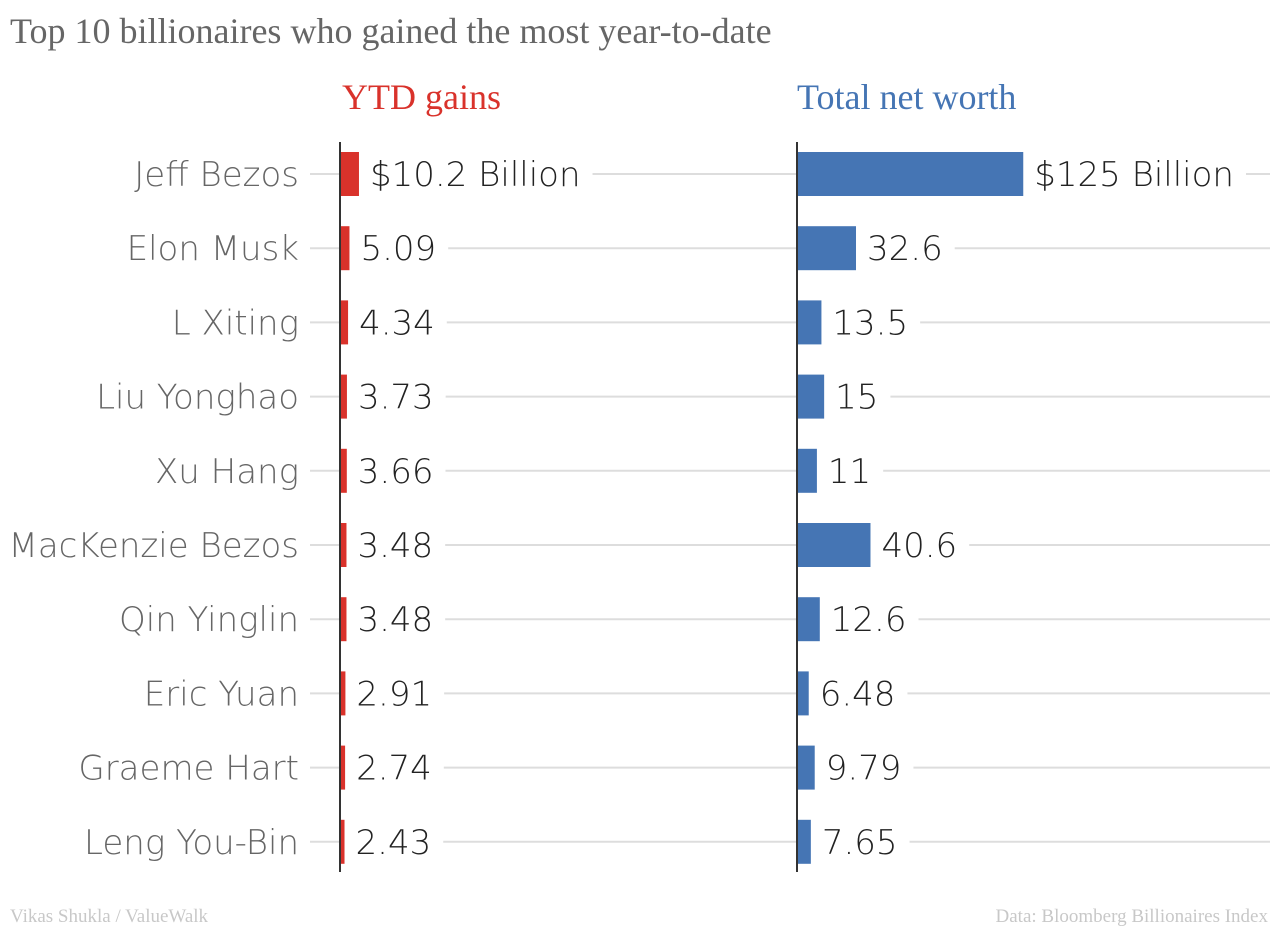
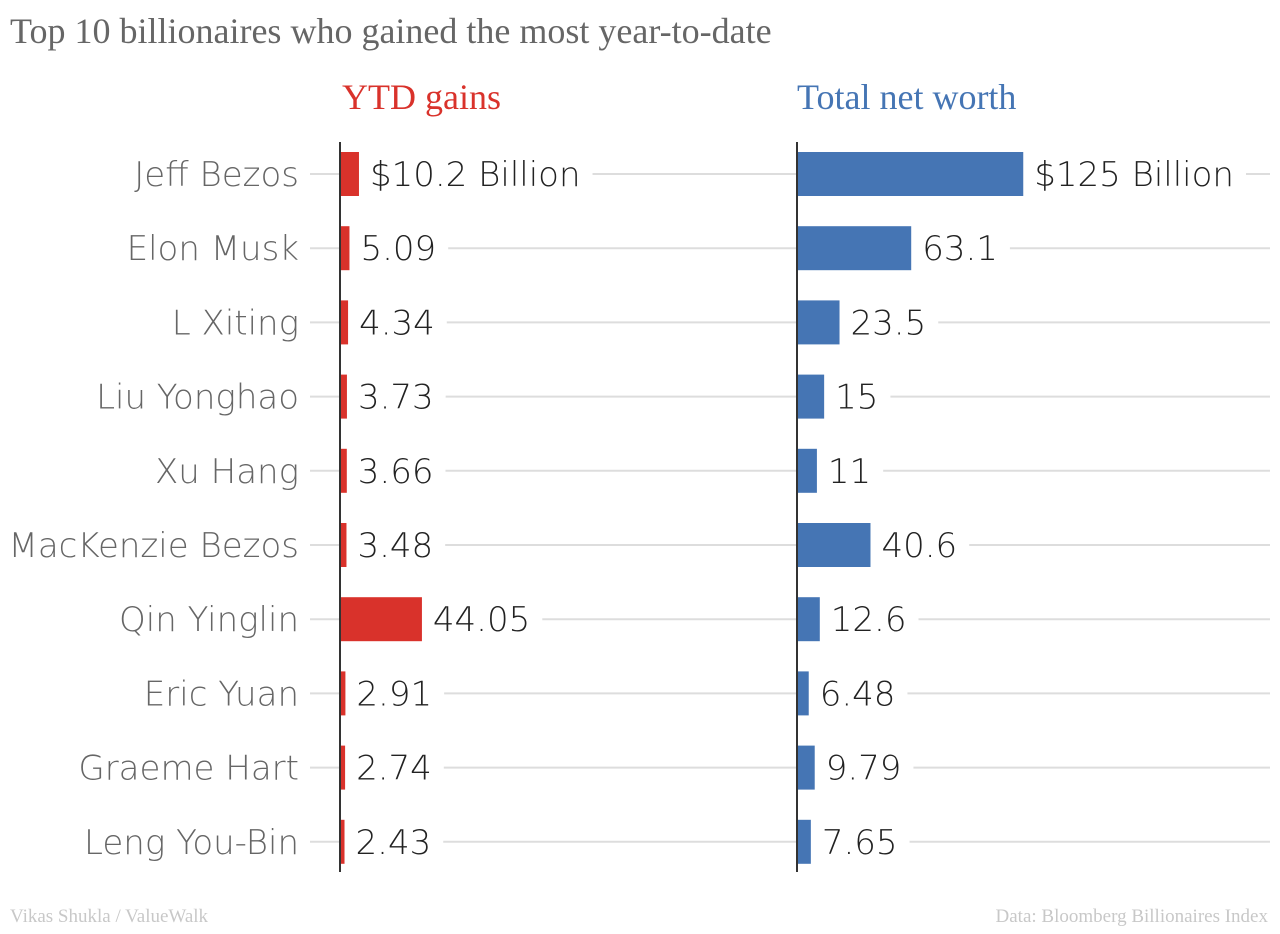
Total net worth/Elon Musk: 32.6 -> 63.1
Total net worth/L Xiting: 13.5 -> 23.5
YTD gains/Qin Yinglin: 3.48 -> 44.05
